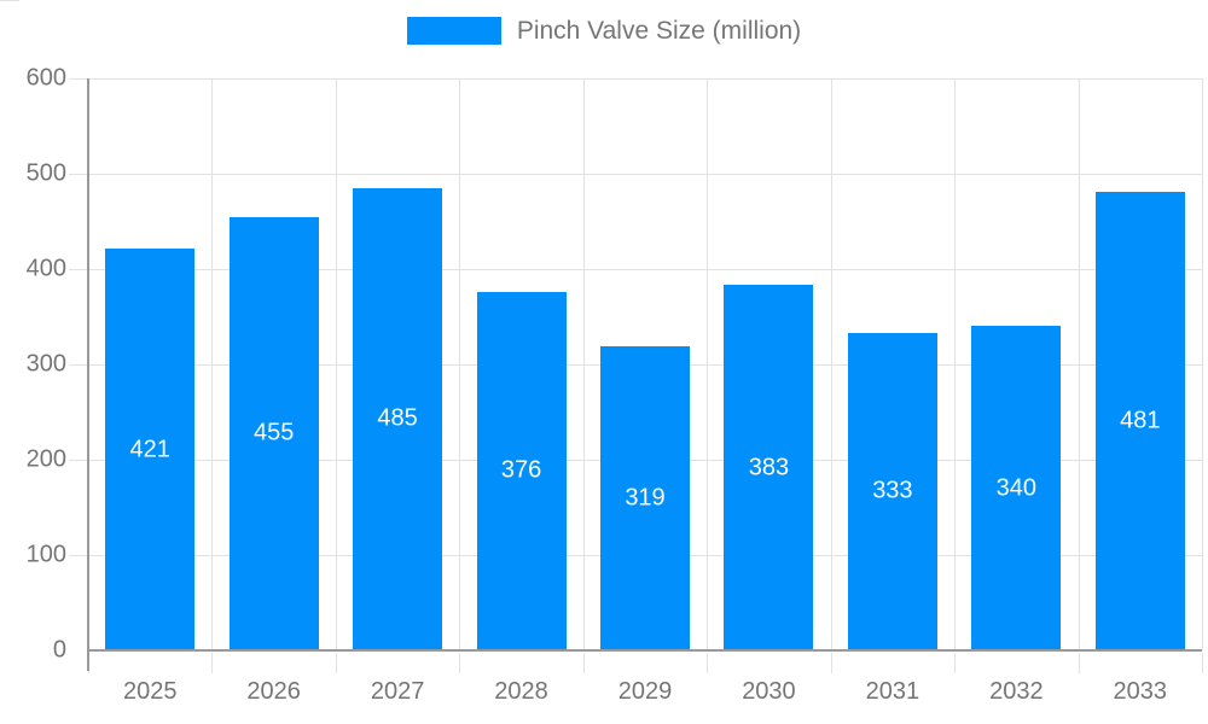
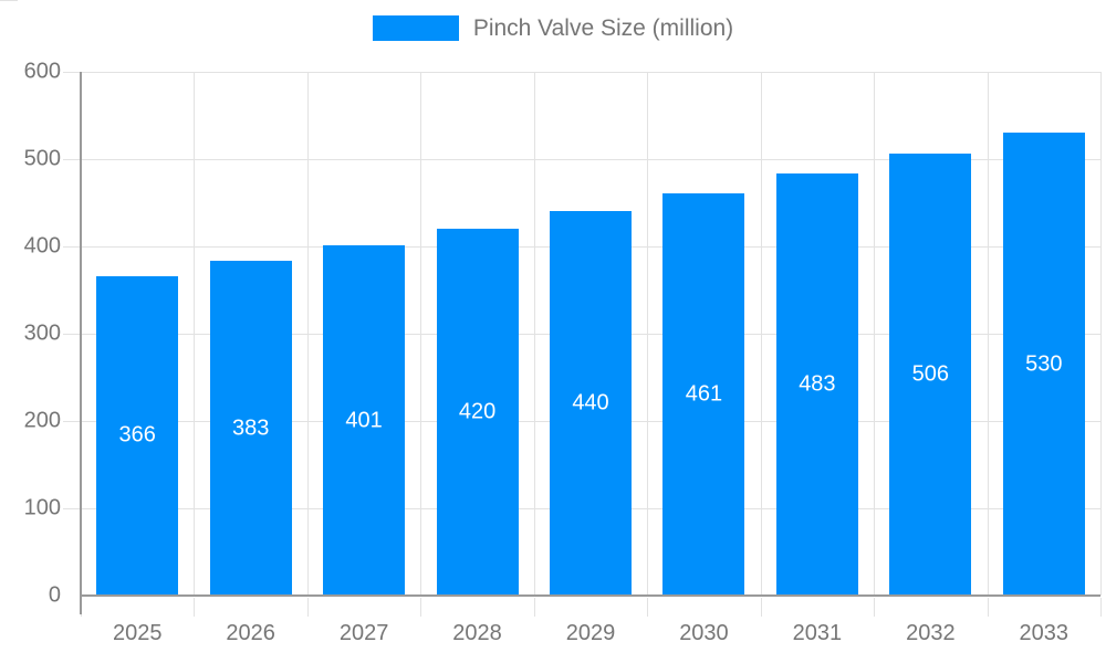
2025: 421 -> 366
2026: 455 -> 383
2027: 485 -> 401
2028: 376 -> 420
2029: 319 -> 440
2030: 383 -> 461
2031: 333 -> 483
2032: 340 -> 506
2033: 481 -> 530
